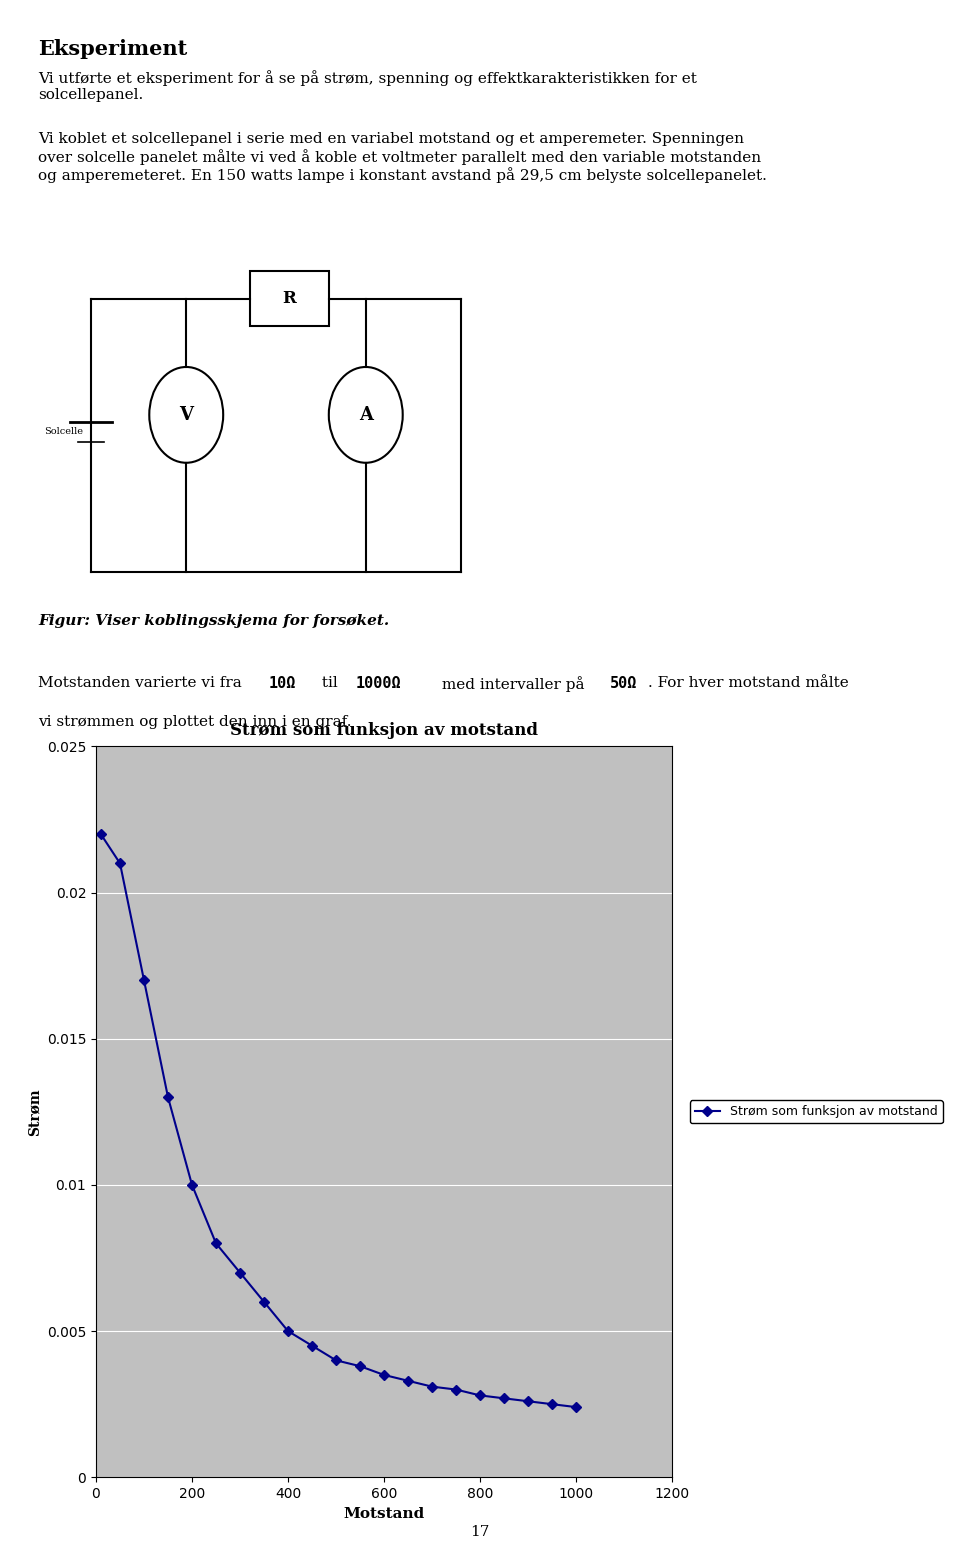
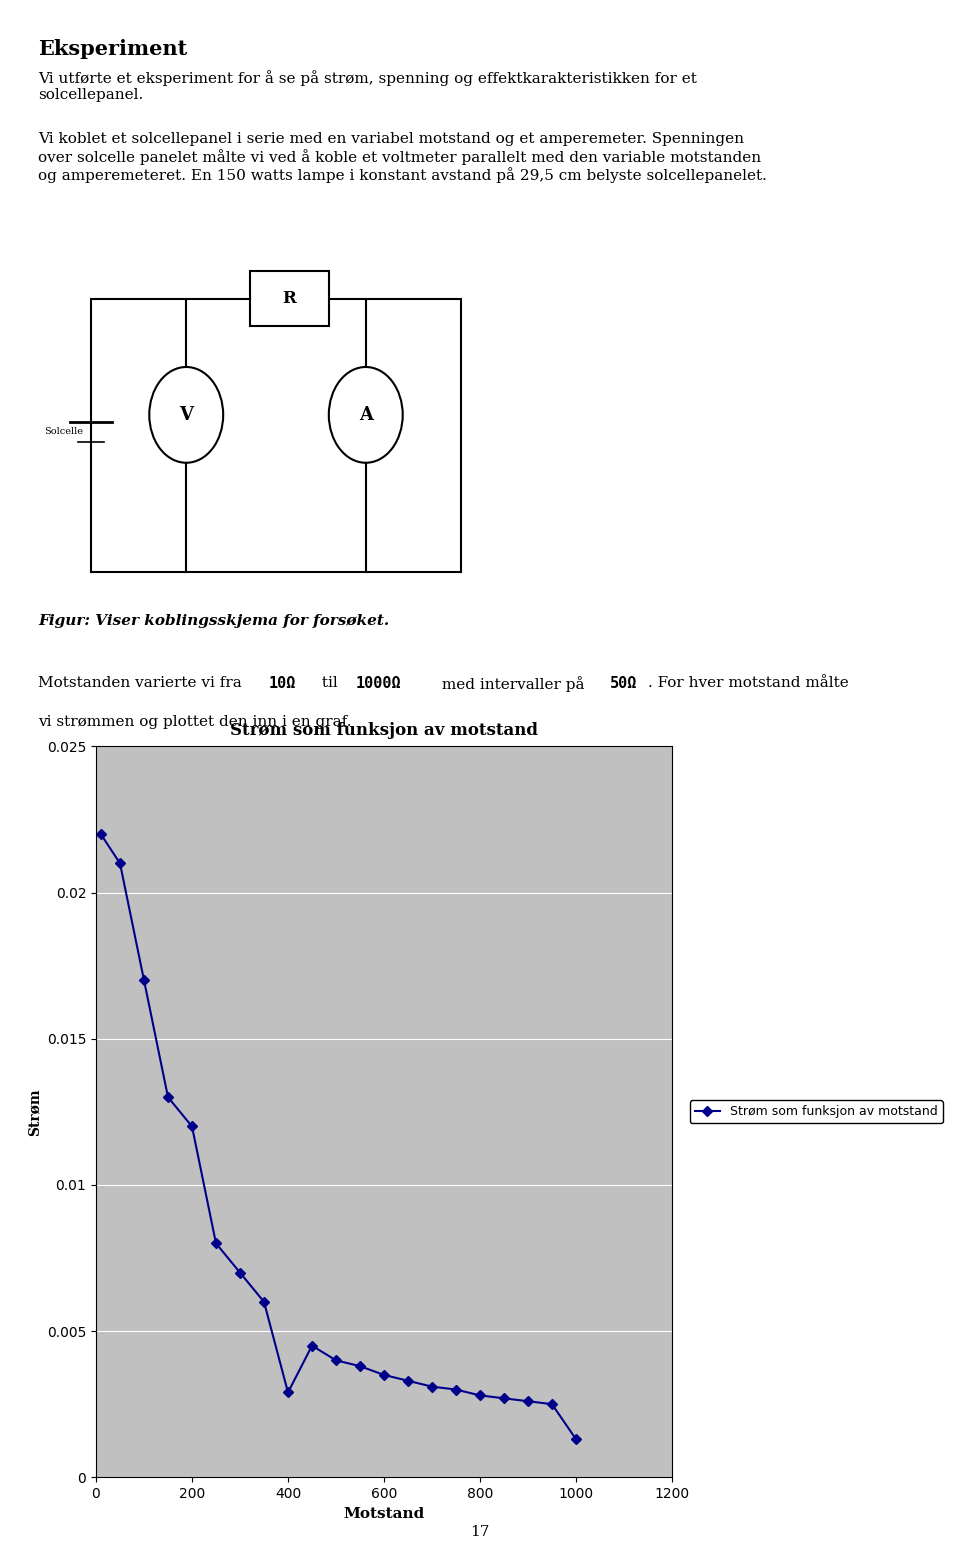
200: 0.0100 -> 0.0120
400: 0.0050 -> 0.0029
1000: 0.0024 -> 0.0013
